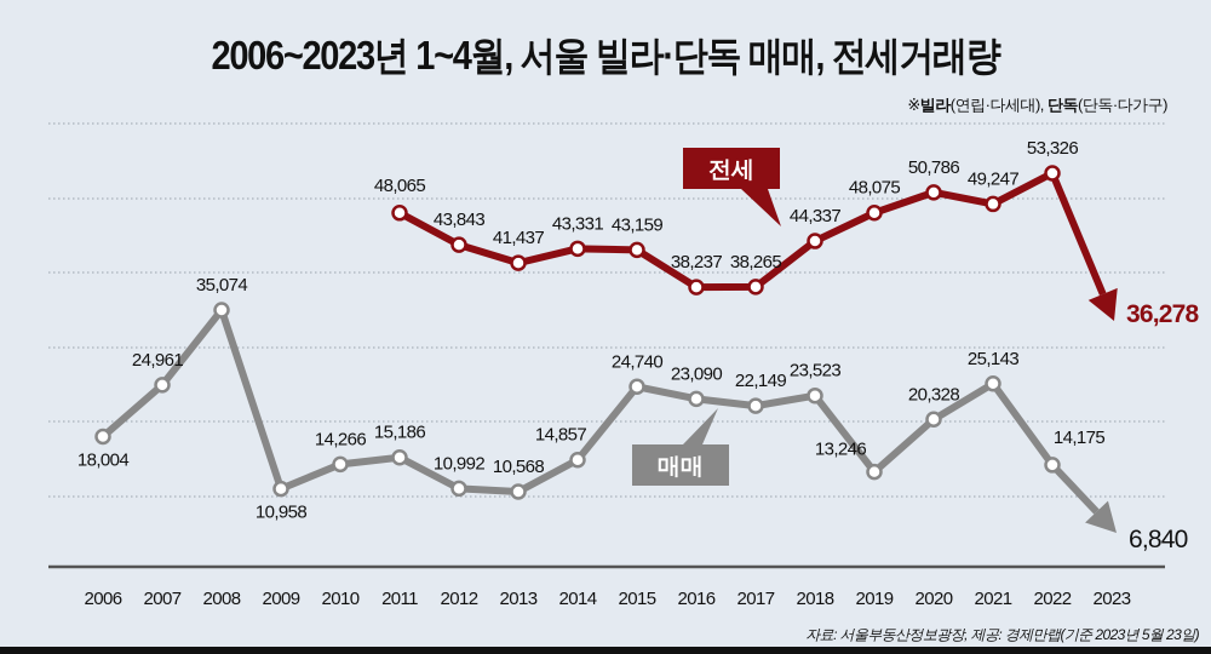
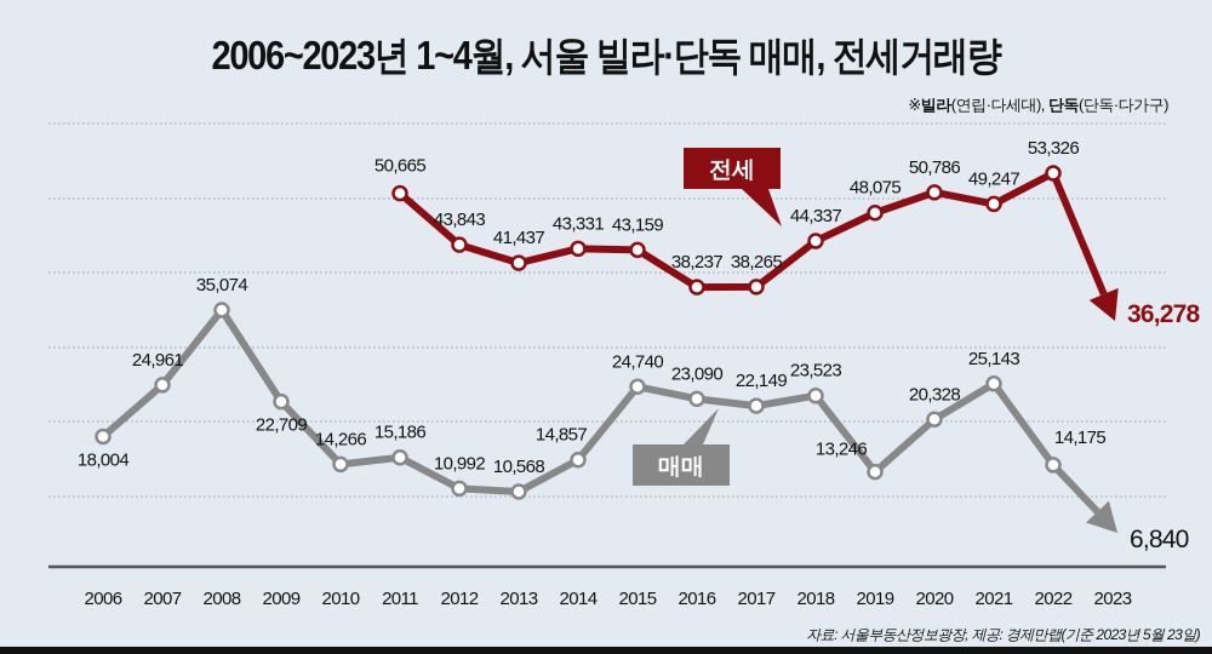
매매/2009: 10,958 -> 22,709
전세/2011: 48,065 -> 50,665
